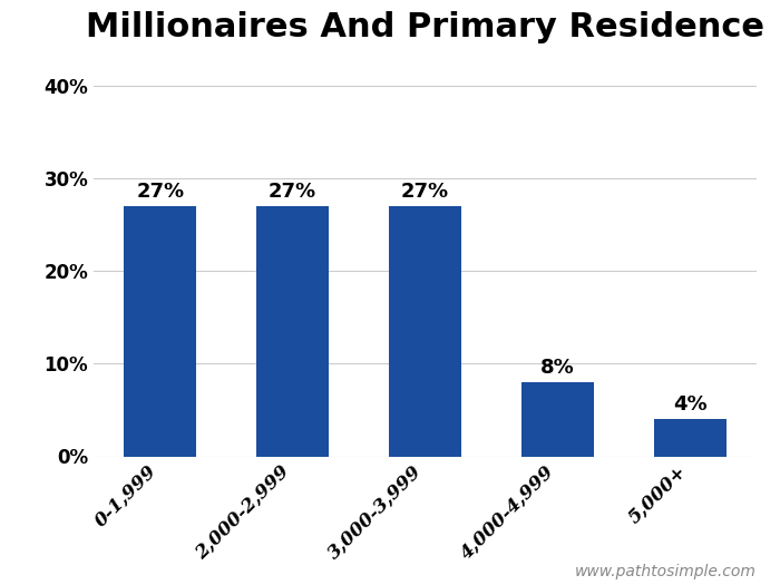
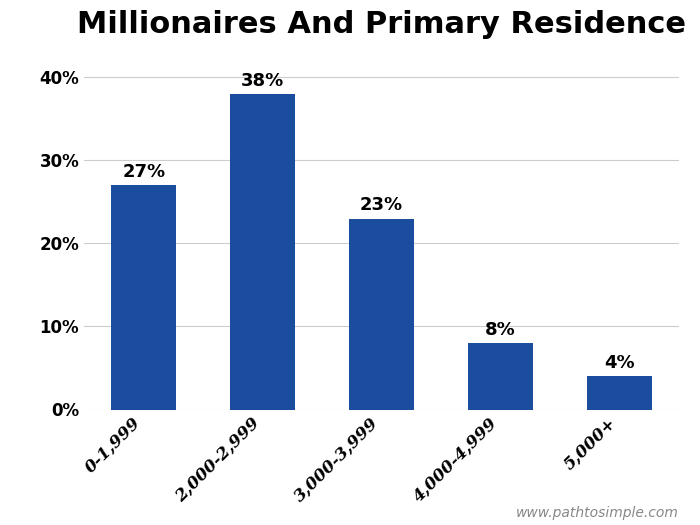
2,000-2,999: 27% -> 38%
3,000-3,999: 27% -> 23%
